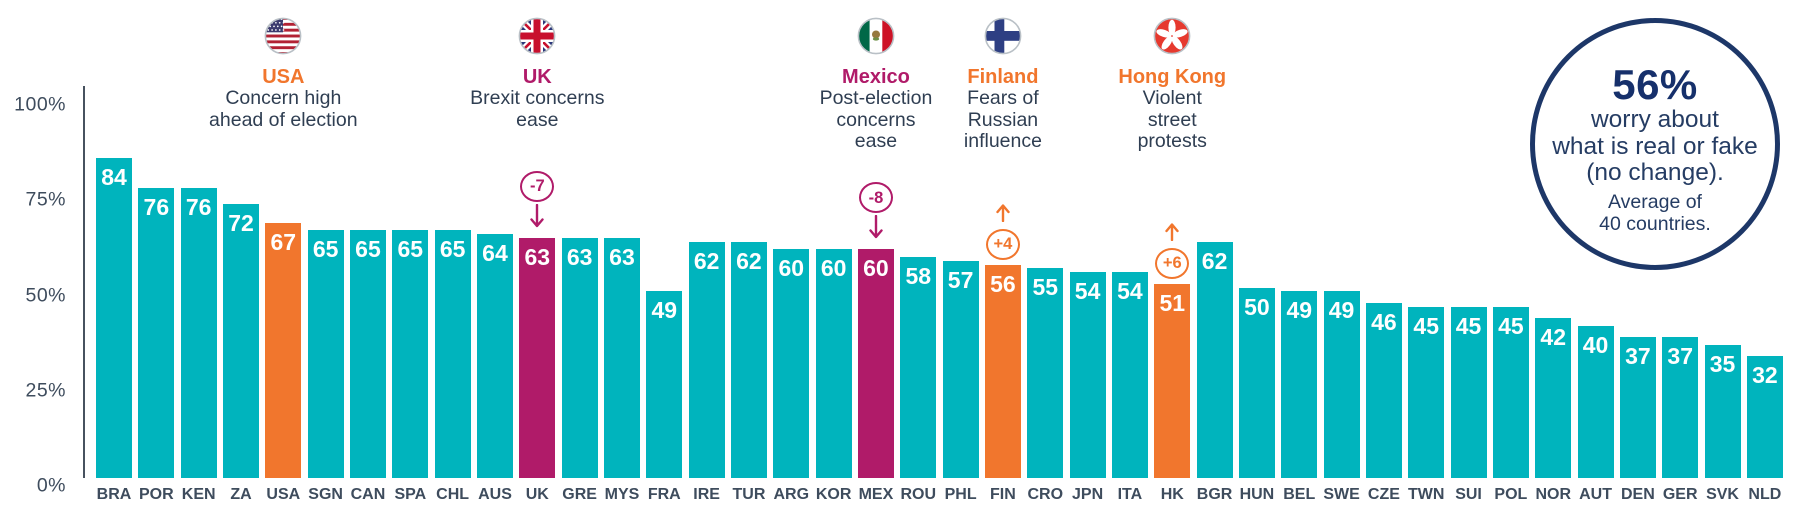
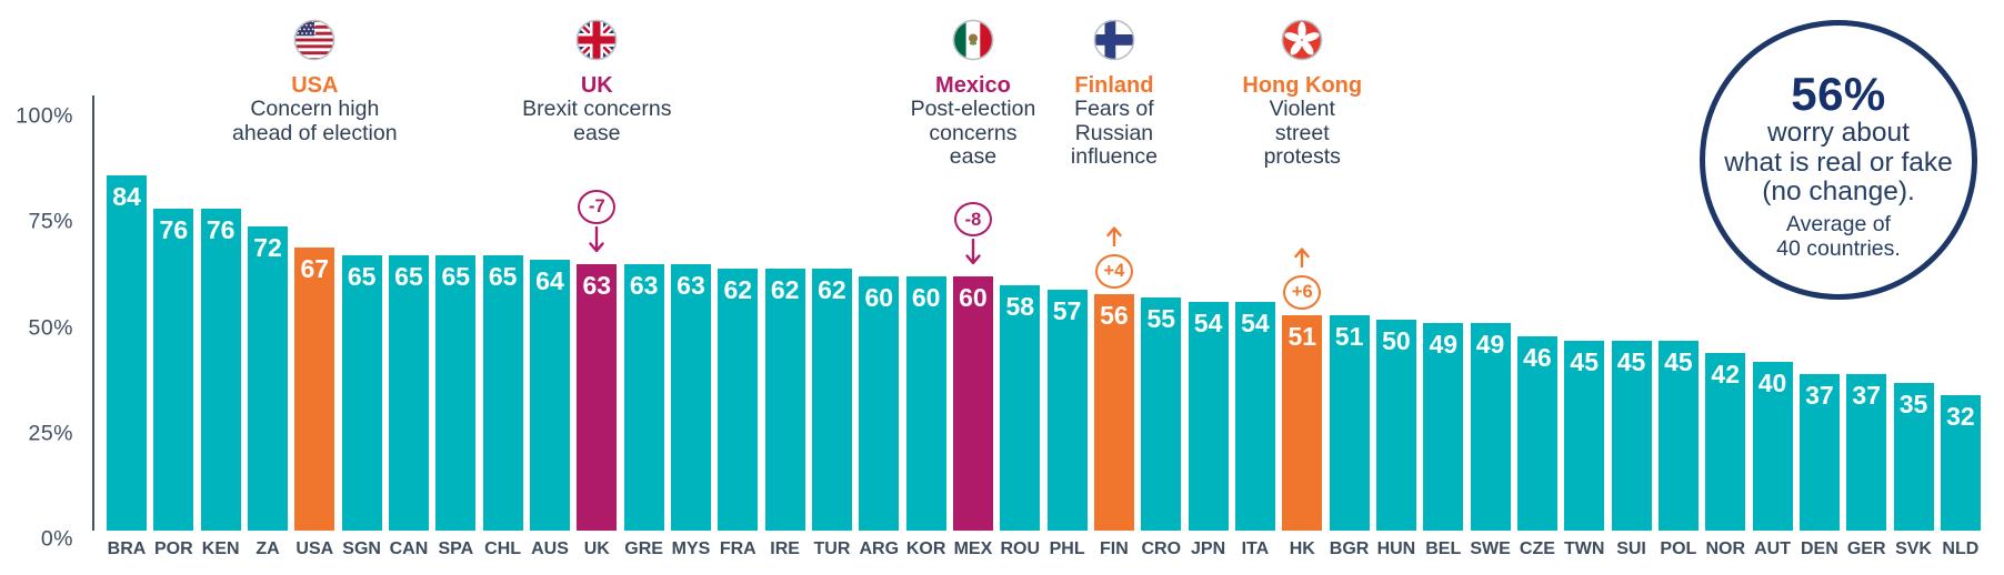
FRA: 49 -> 62
BGR: 62 -> 51
